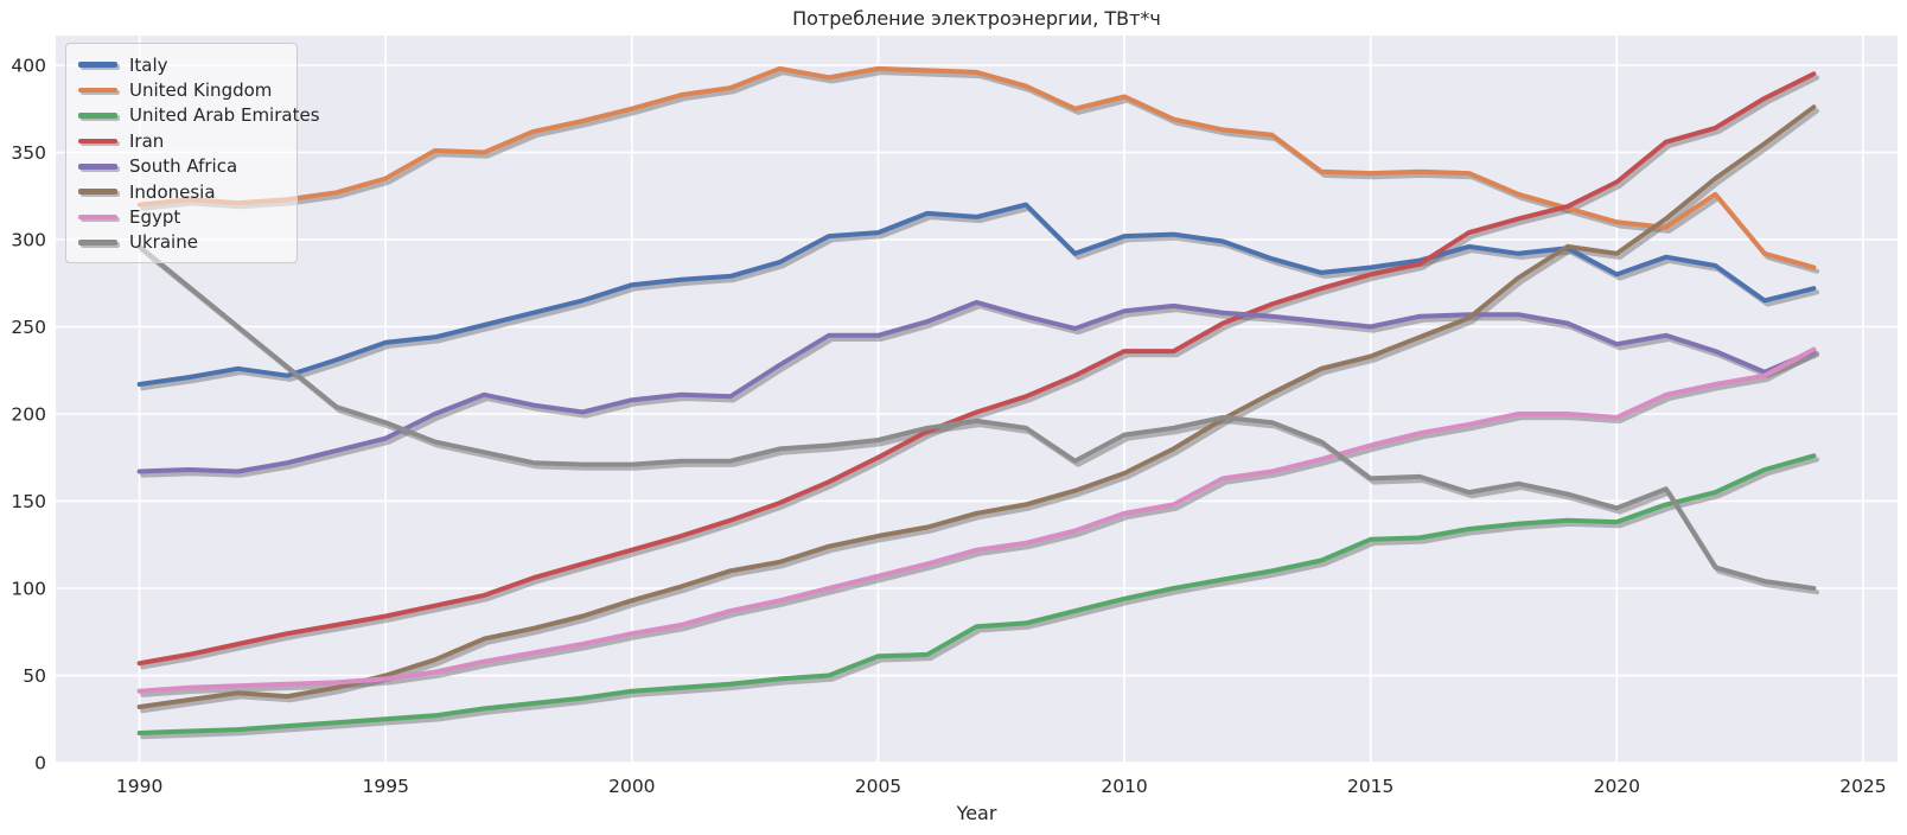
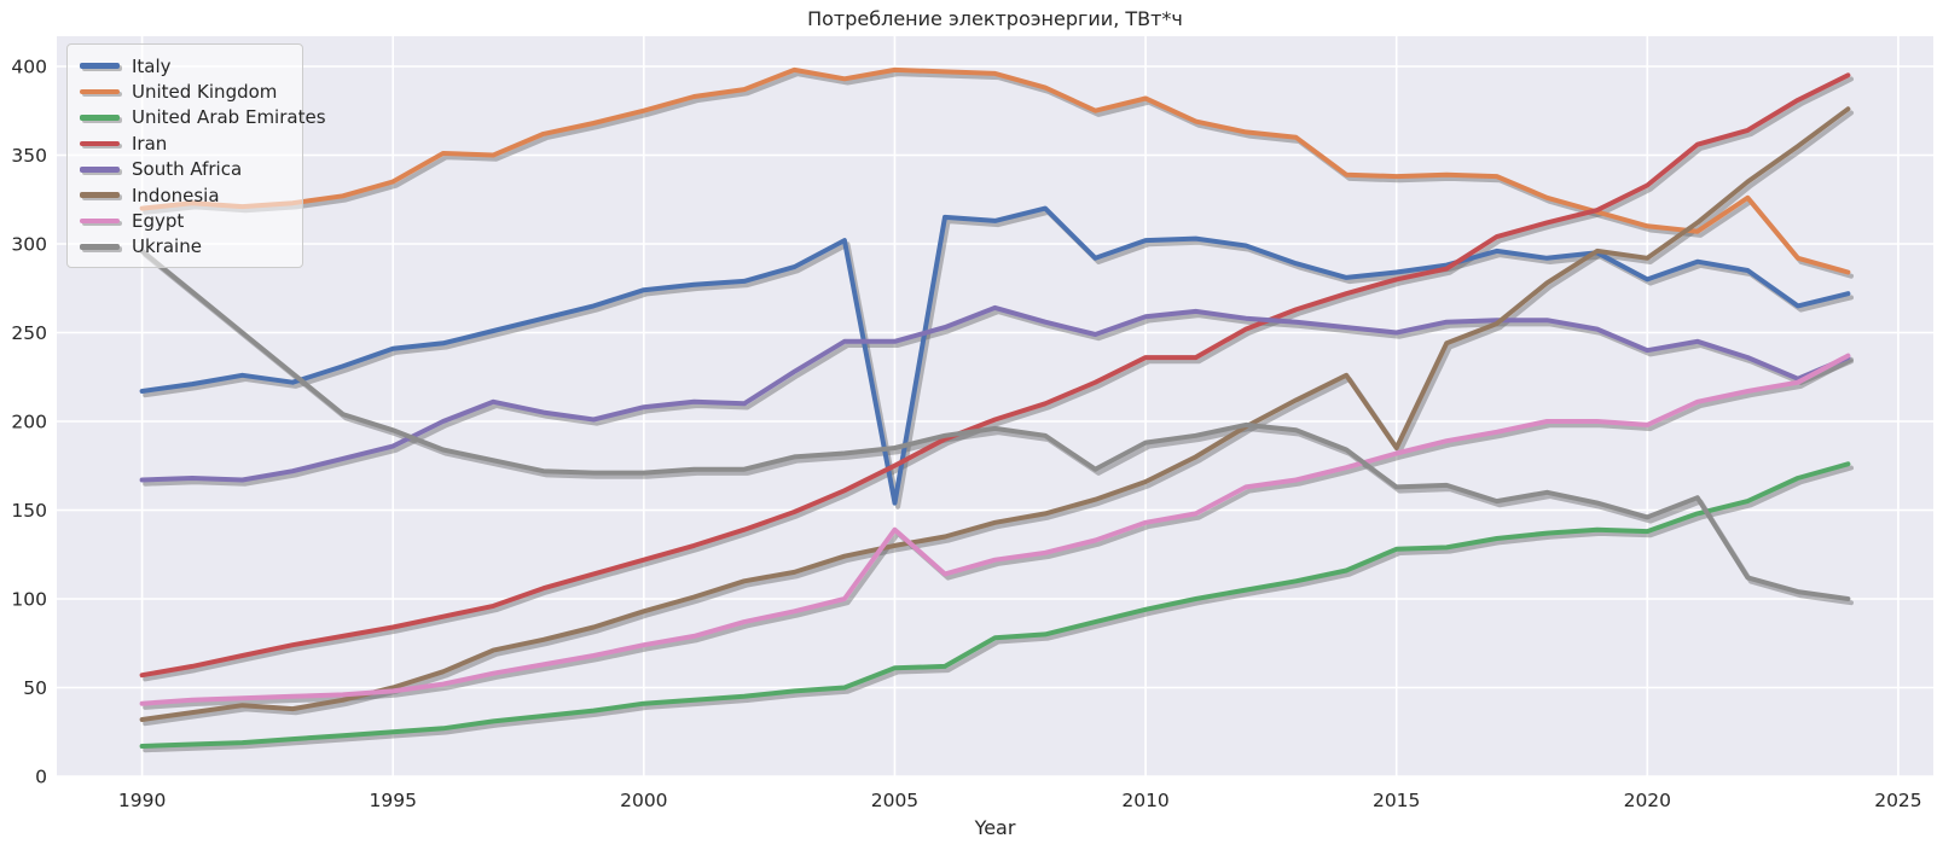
Italy/2005: 304 -> 154
Egypt/2005: 107 -> 139
Indonesia/2015: 233 -> 185
